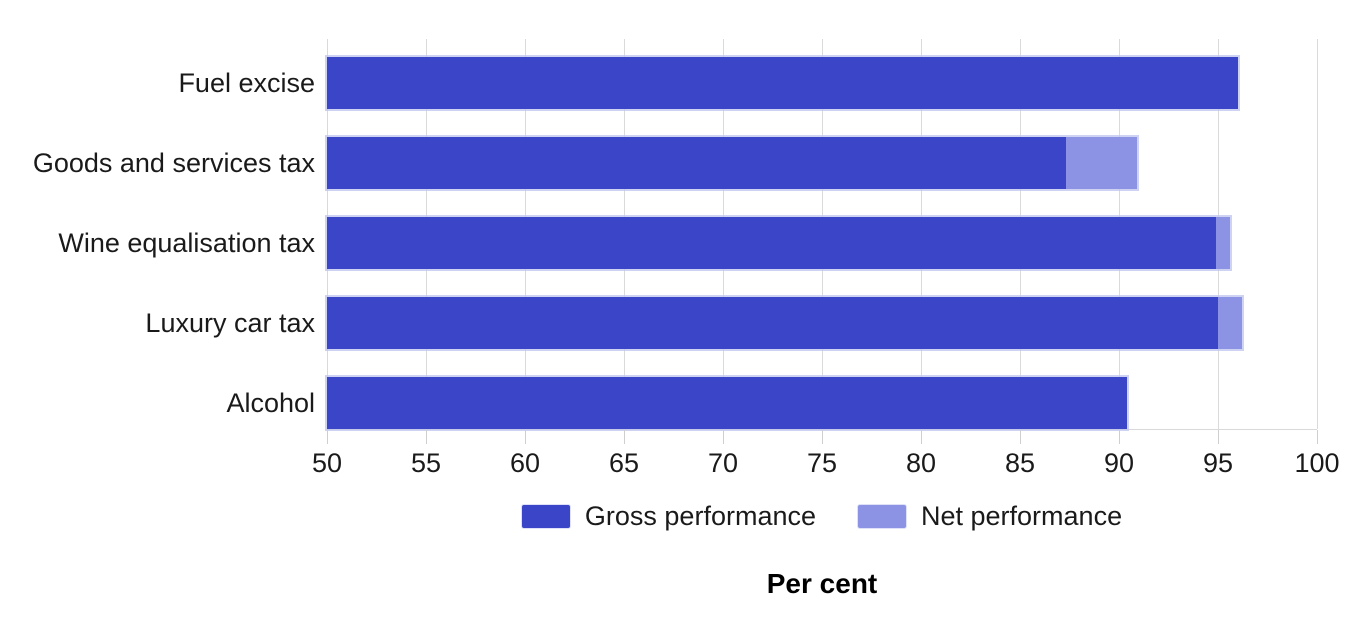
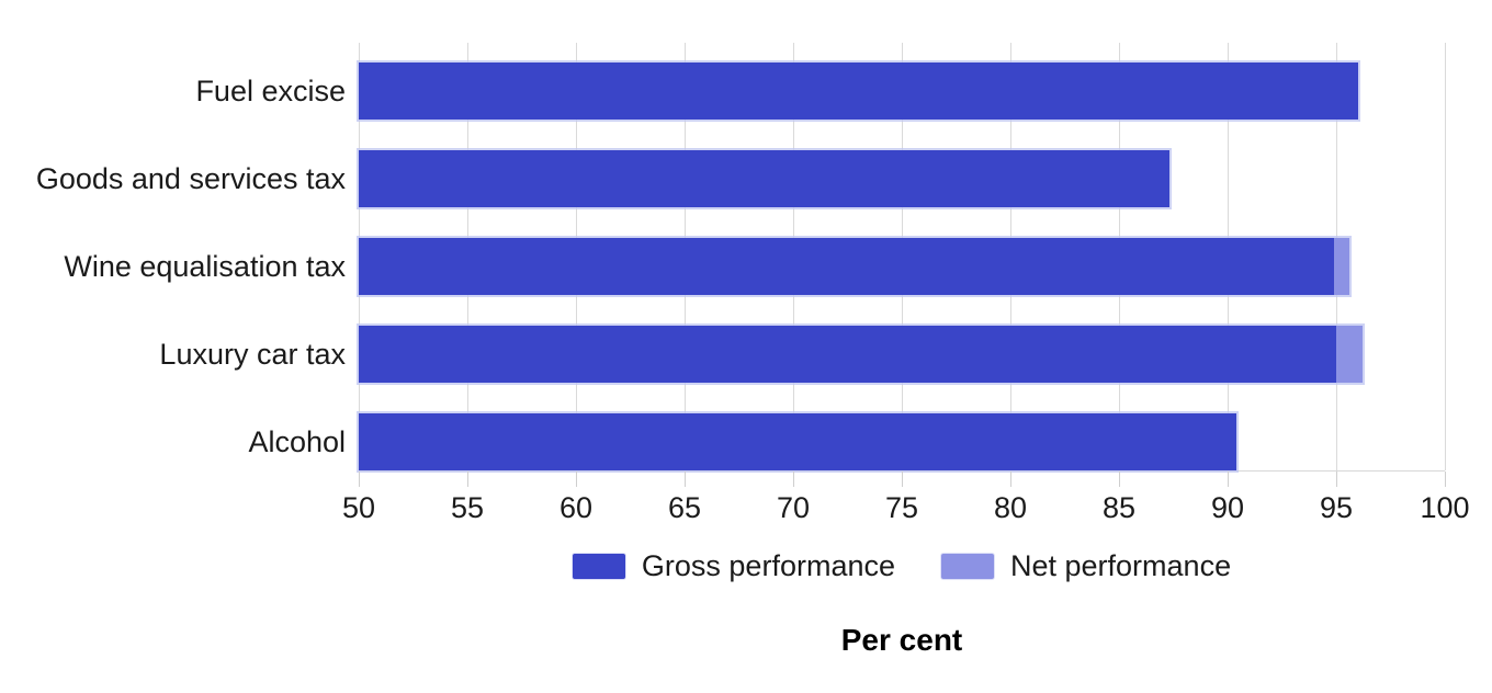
Net performance/Goods and services tax: 90.9 -> 74.4
